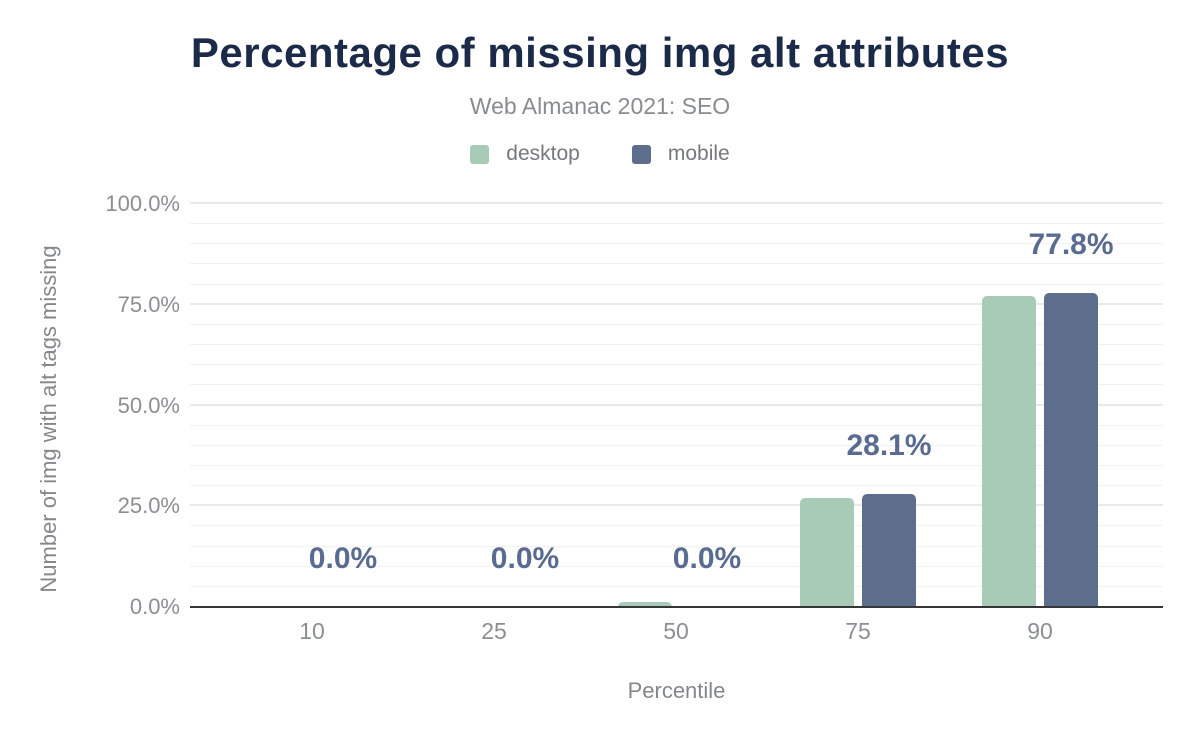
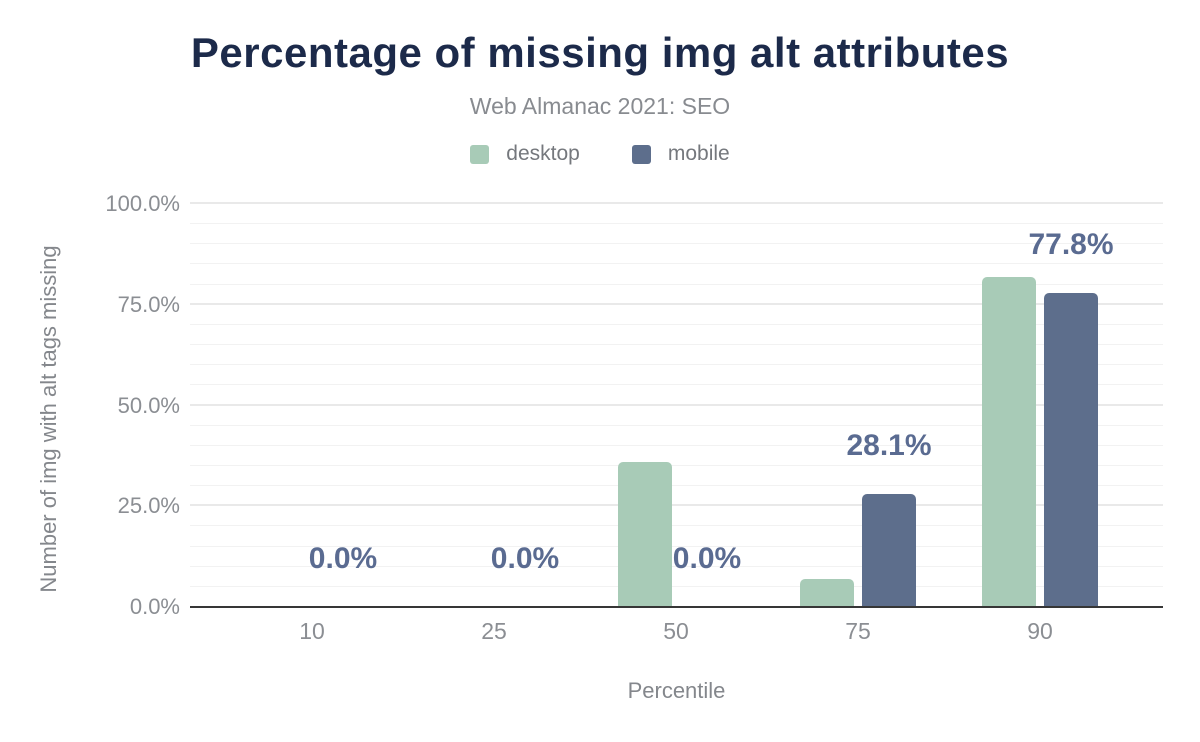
desktop/50: 1% -> 36%
desktop/75: 27% -> 7%
desktop/90: 77% -> 82%
